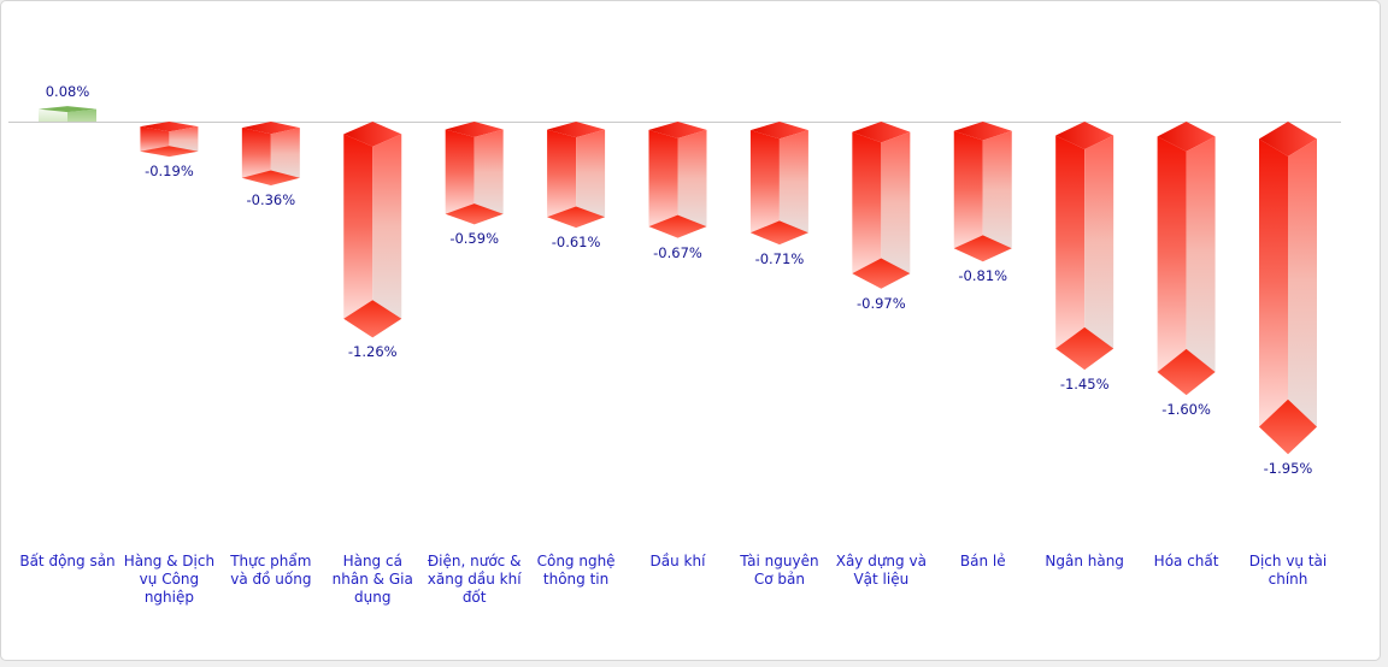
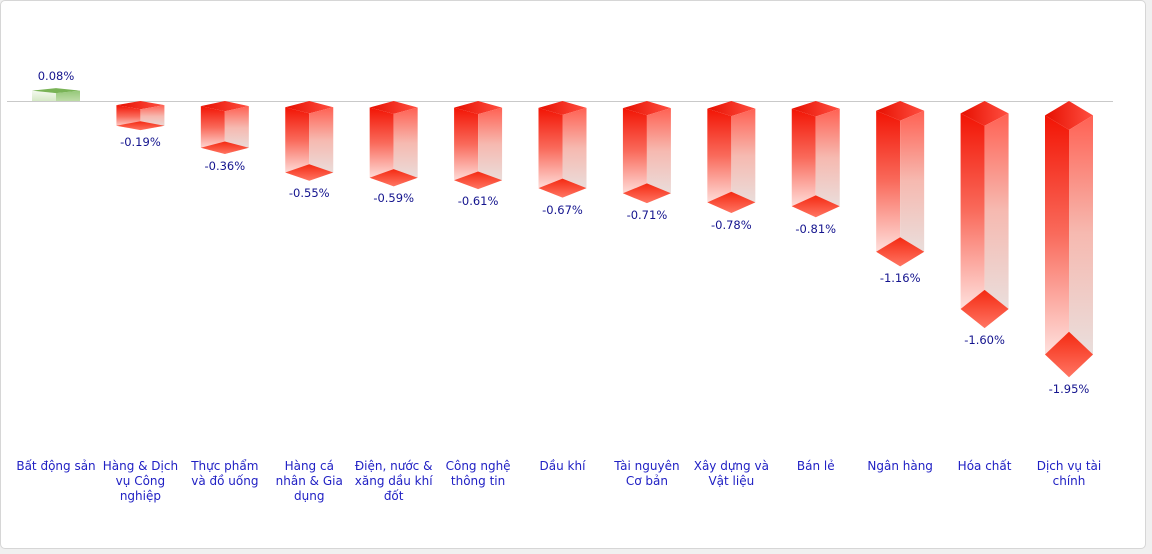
Hàng cá nhân & Gia dụng: -1.26% -> -0.55%
Xây dựng và Vật liệu: -0.97% -> -0.78%
Ngân hàng: -1.45% -> -1.16%
